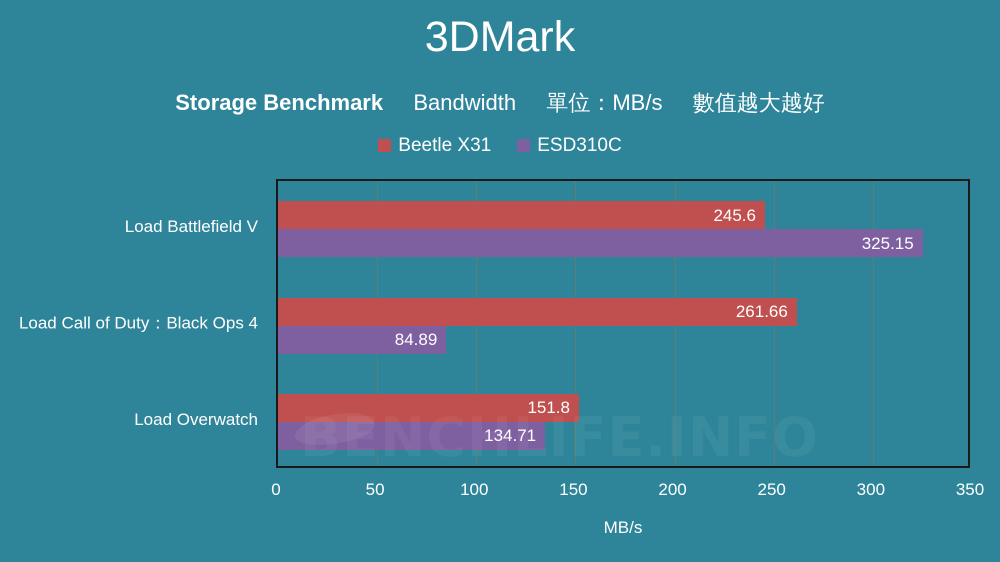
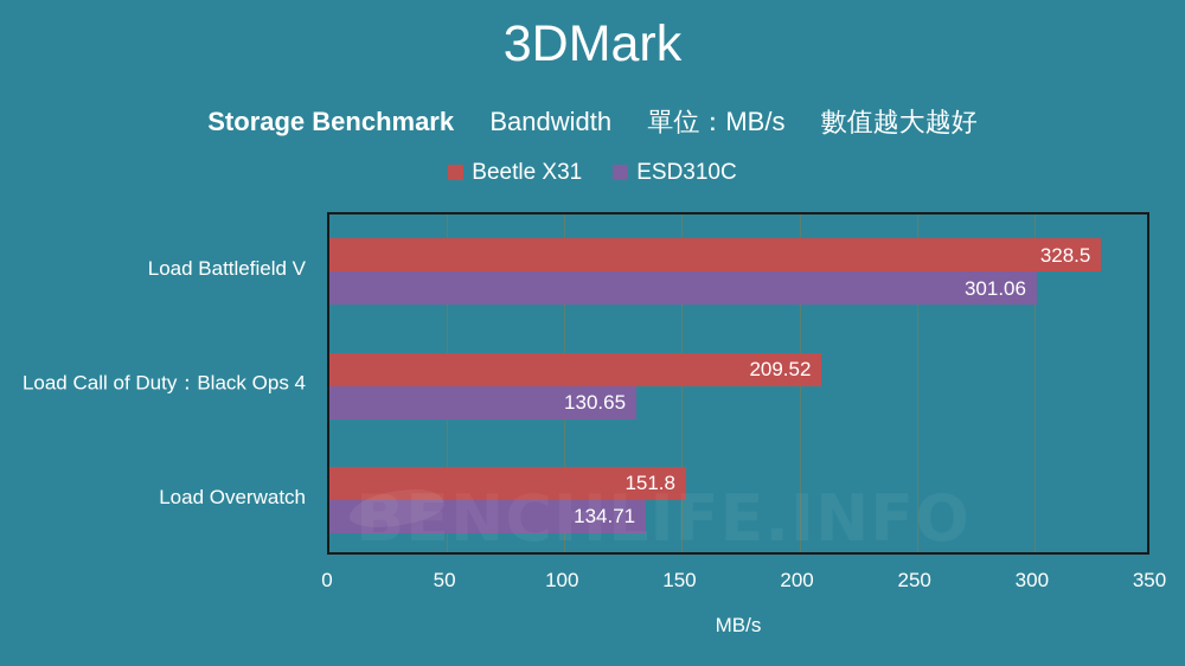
Beetle X31/Load Battlefield V: 245.6 -> 328.5
ESD310C/Load Battlefield V: 325.15 -> 301.06
Beetle X31/Load Call of Duty：Black Ops 4: 261.66 -> 209.52
ESD310C/Load Call of Duty：Black Ops 4: 84.89 -> 130.65
